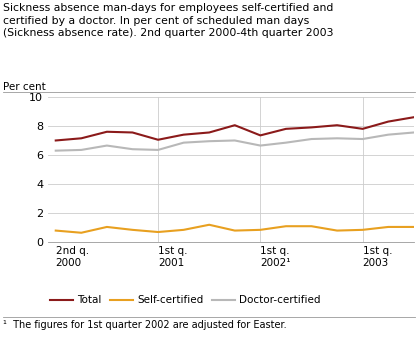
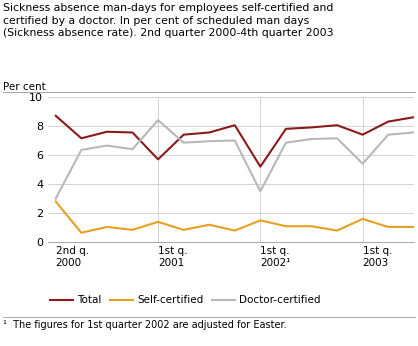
Total/2nd q. 2000: 7.0 -> 8.7
Self-certified/2nd q. 2000: 0.8 -> 2.8
Doctor-certified/2nd q. 2000: 6.3 -> 3.0
Total/1st q. 2001: 7.0 -> 5.7
Self-certified/1st q. 2001: 0.7 -> 1.4
Doctor-certified/1st q. 2001: 6.3 -> 8.4
Total/1st q. 2002¹: 7.3 -> 5.2
Self-certified/1st q. 2002¹: 0.8 -> 1.5
Doctor-certified/1st q. 2002¹: 6.7 -> 3.5
Total/1st q. 2003: 7.8 -> 7.4
Self-certified/1st q. 2003: 0.8 -> 1.6
Doctor-certified/1st q. 2003: 7.1 -> 5.4
